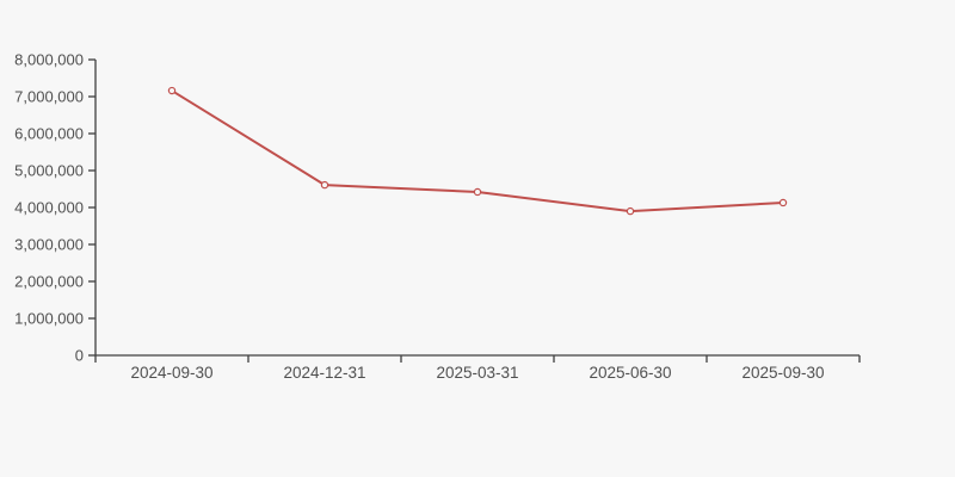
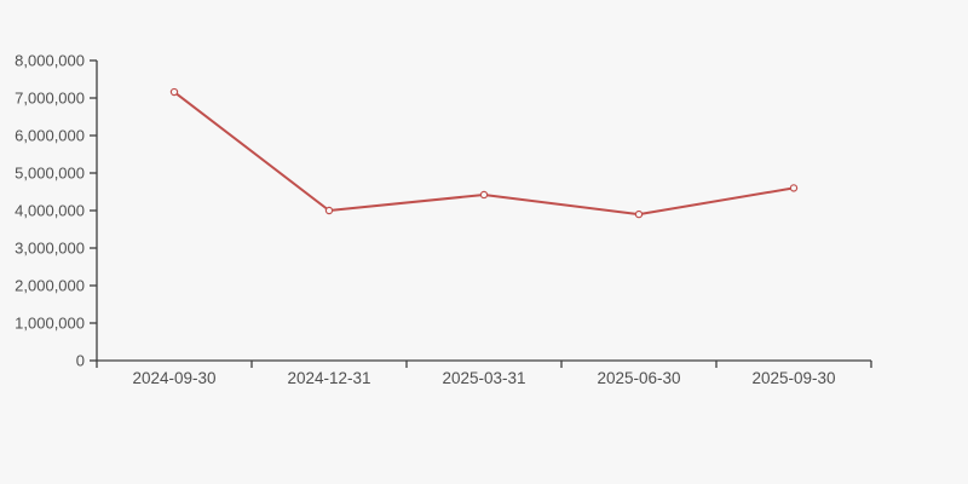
2024-12-31: 4600000 -> 4000000
2025-09-30: 4100000 -> 4600000
